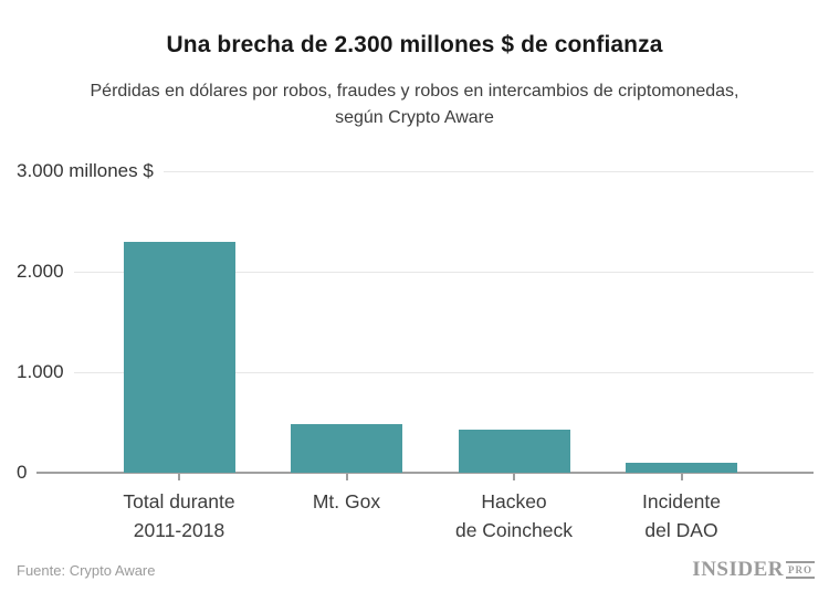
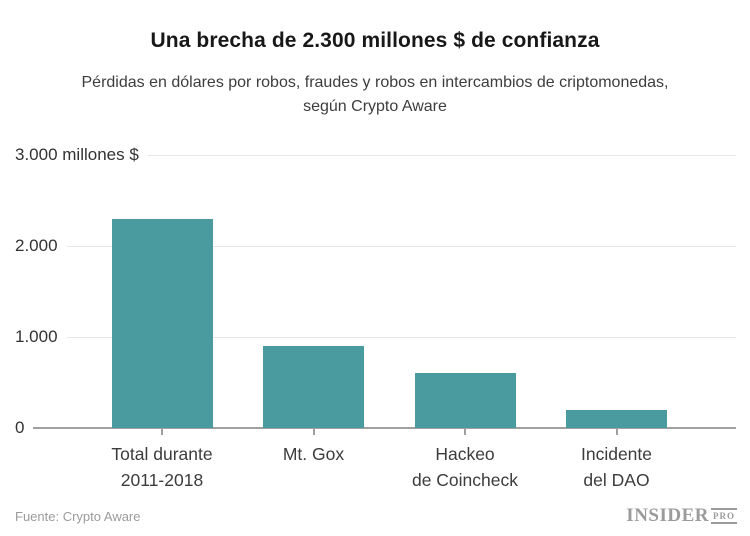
Mt. Gox: 500 -> 900
Hackeo de Coincheck: 400 -> 600
Incidente del DAO: 100 -> 200
